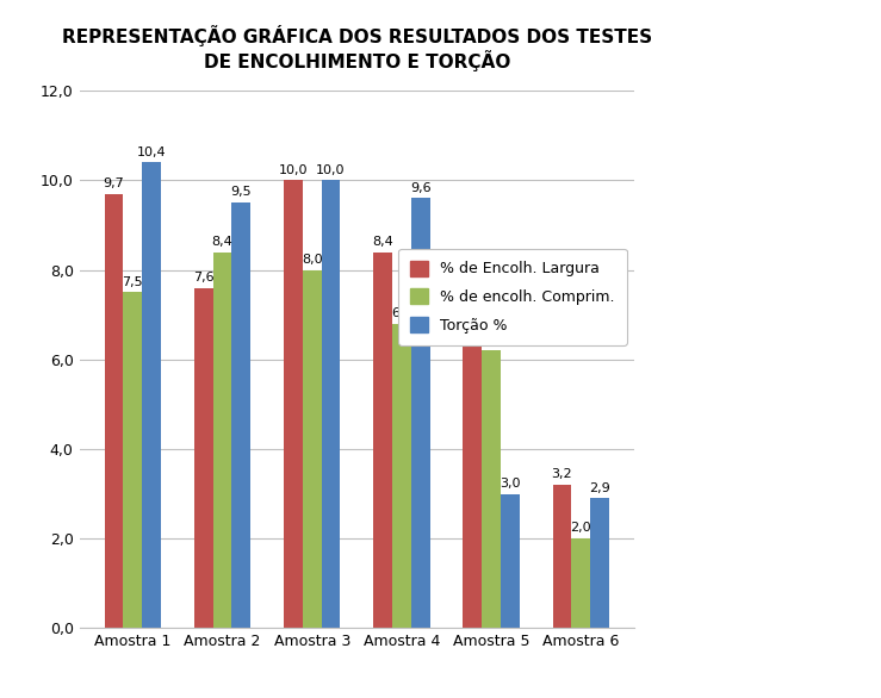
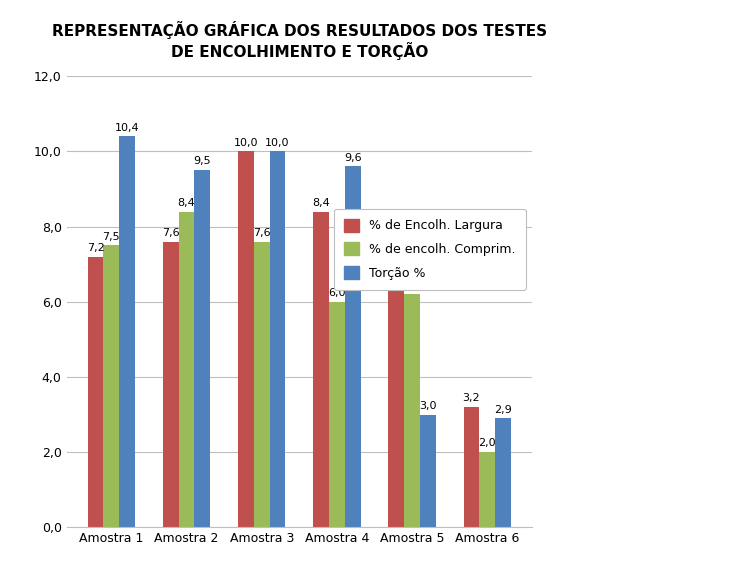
% de Encolh. Largura/Amostra 1: 9,7 -> 7,2
% de encolh. Comprim./Amostra 3: 8,0 -> 7,6
% de encolh. Comprim./Amostra 4: 6,8 -> 6,0
